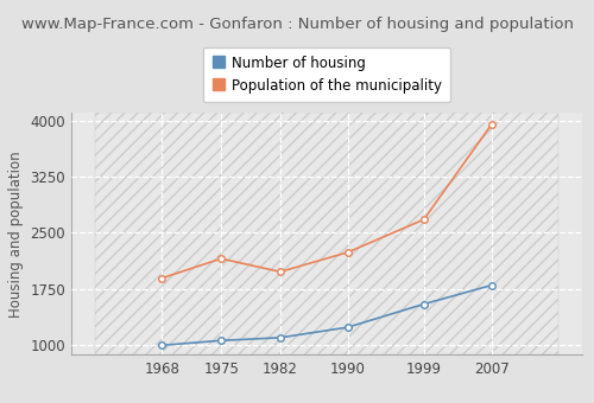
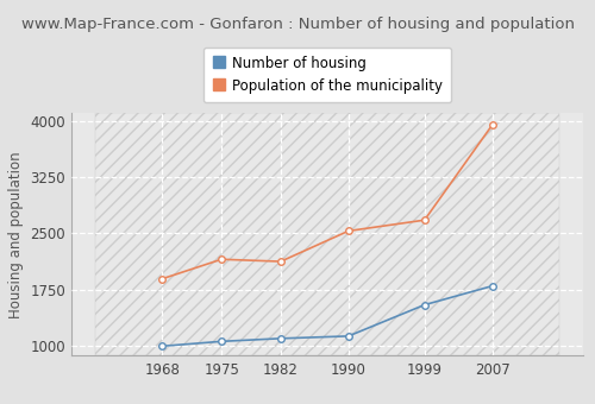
Population of the municipality/1982: 1980 -> 2130
Number of housing/1990: 1240 -> 1130
Population of the municipality/1990: 2240 -> 2530
